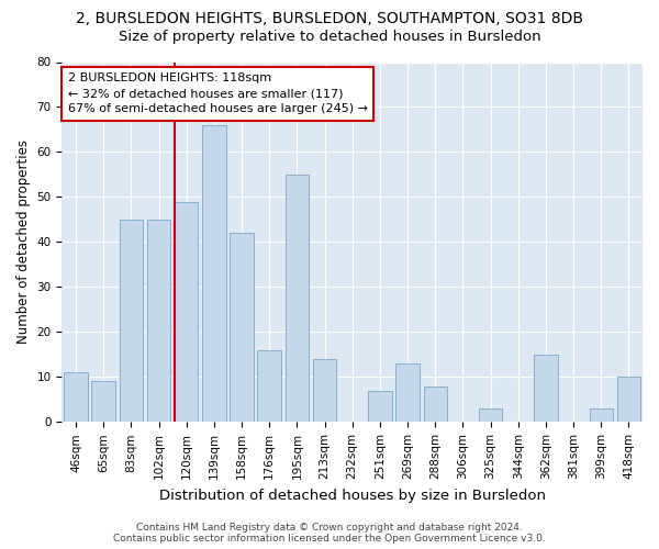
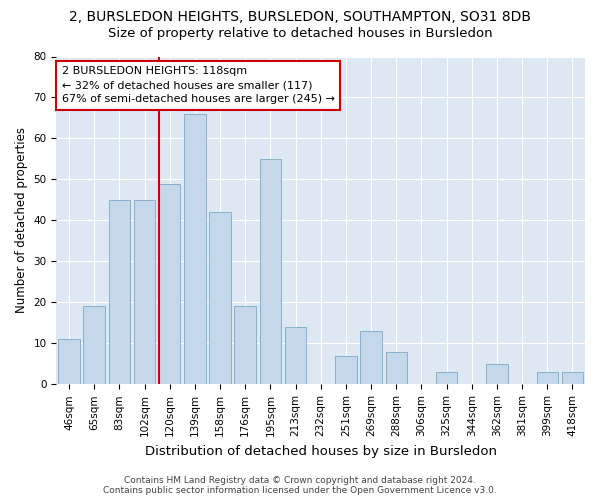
65sqm: 9 -> 19
176sqm: 16 -> 19
362sqm: 15 -> 5
418sqm: 10 -> 3
